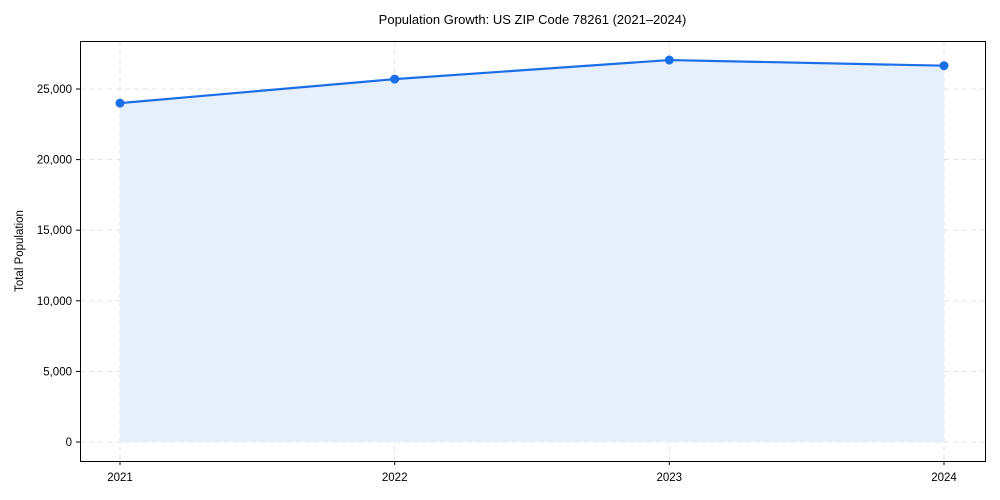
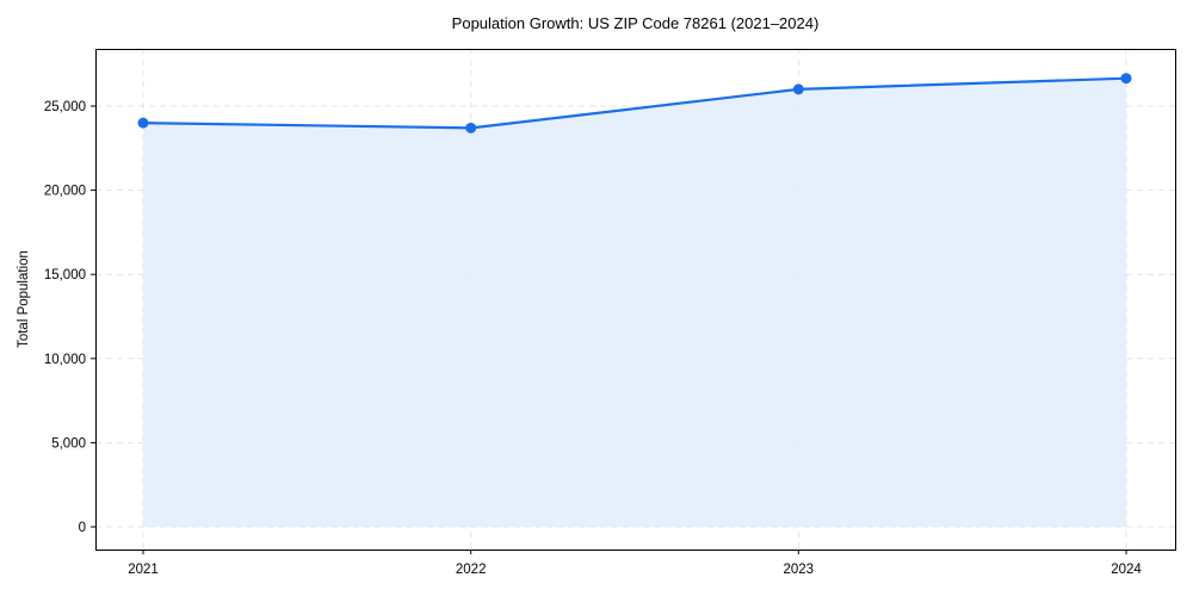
2022: 25700 -> 23700
2023: 27000 -> 26000
